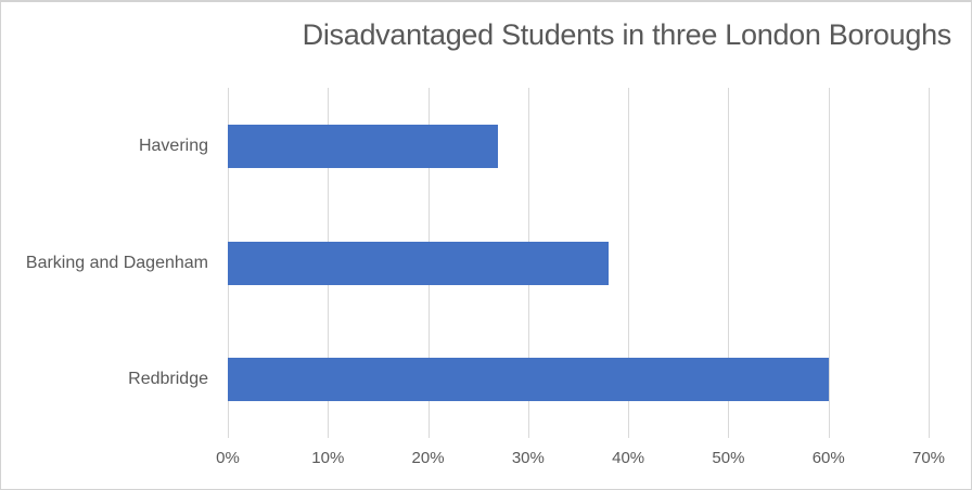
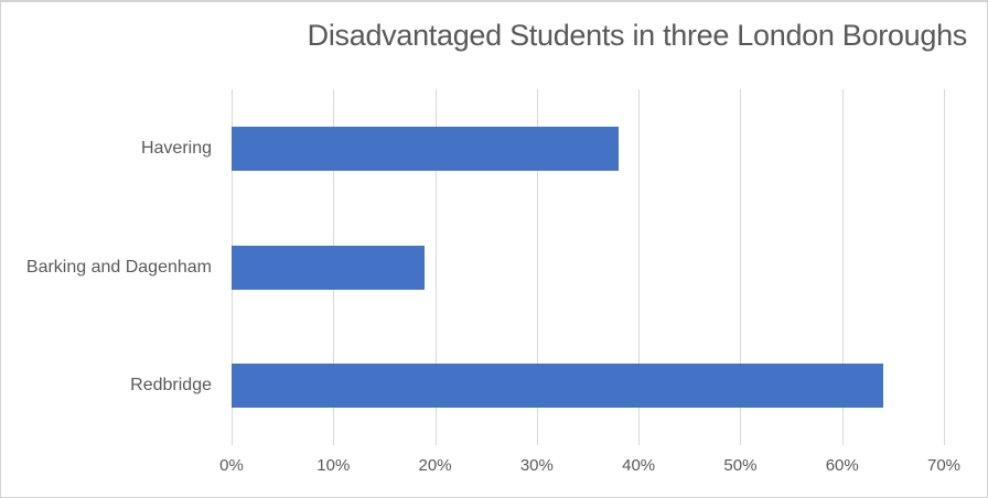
Havering: 27% -> 38%
Barking and Dagenham: 38% -> 19%
Redbridge: 60% -> 64%
